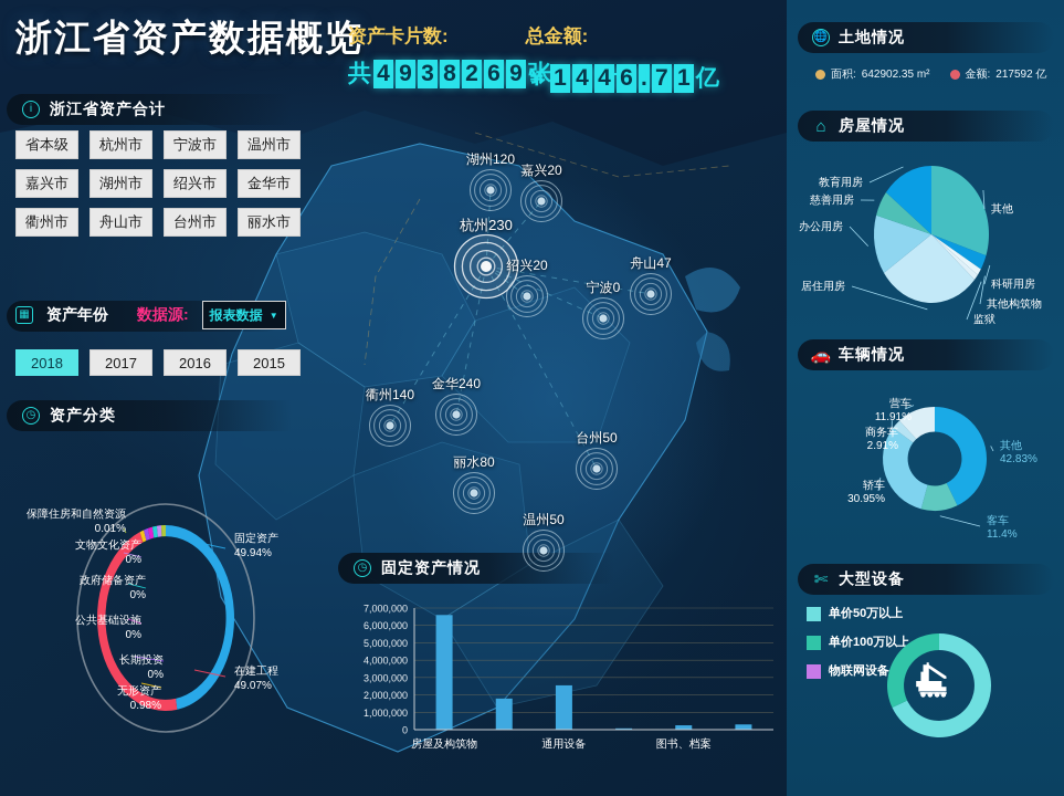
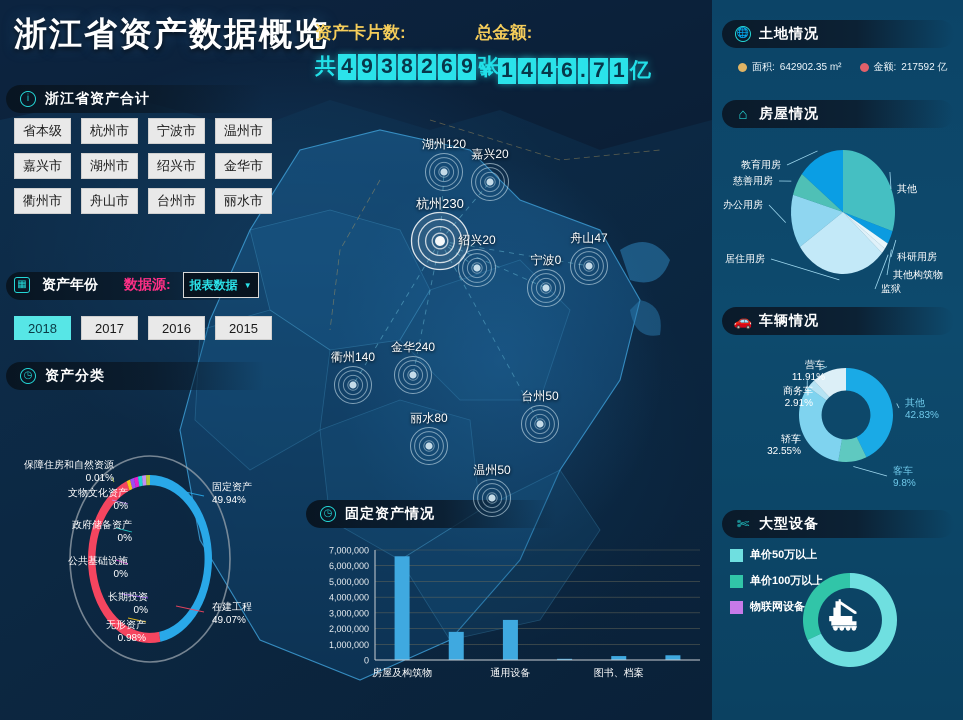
车辆情况/客车: 11.4% -> 9.8%
车辆情况/轿车: 30.95% -> 32.55%
